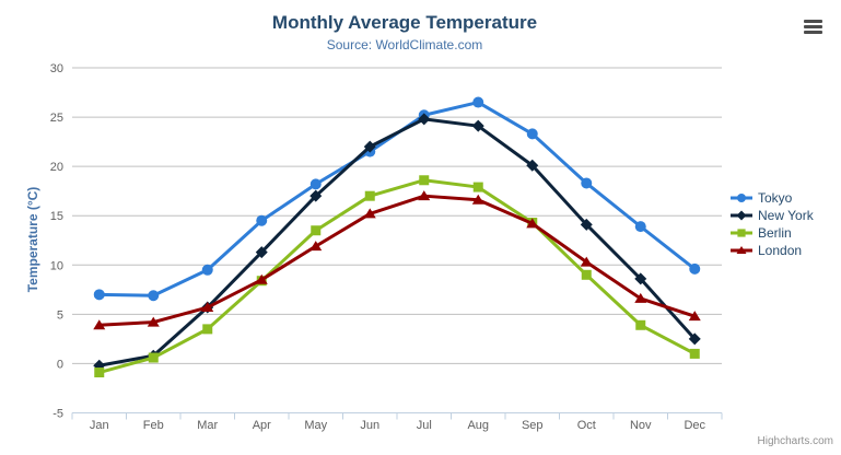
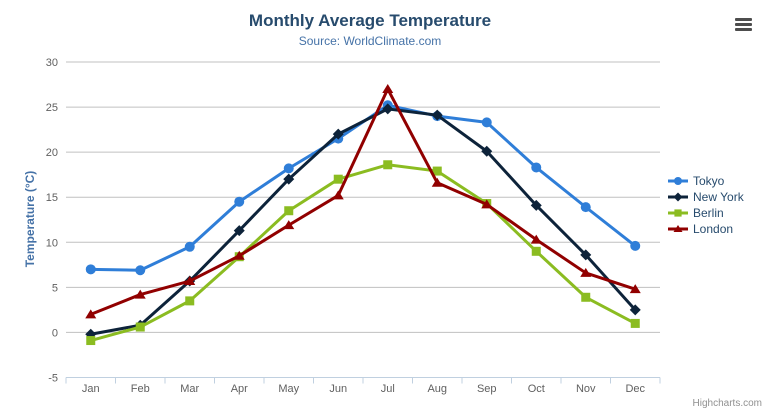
London/Jan: 4 -> 2
London/Jul: 17 -> 27
Tokyo/Aug: 26 -> 24
